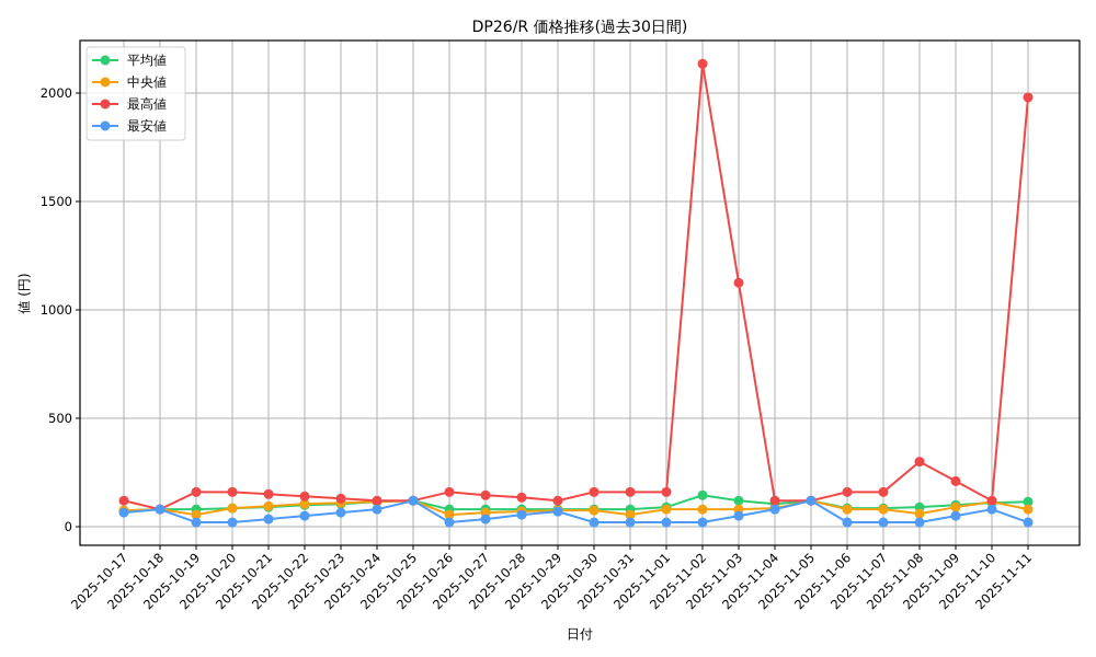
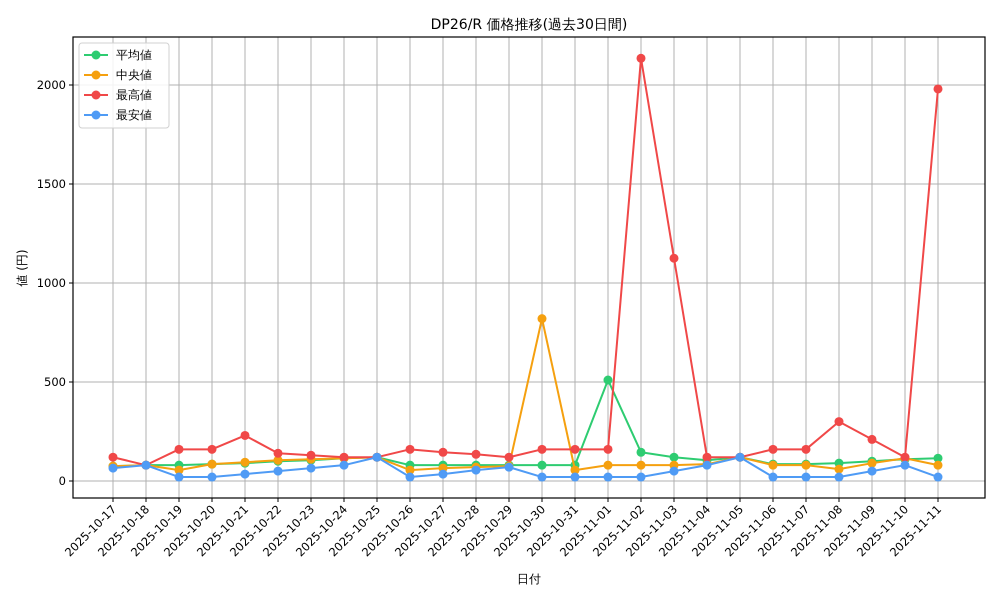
最高値/2025-10-21: 150 -> 230
中央値/2025-10-30: 80 -> 820
平均値/2025-11-01: 90 -> 510
